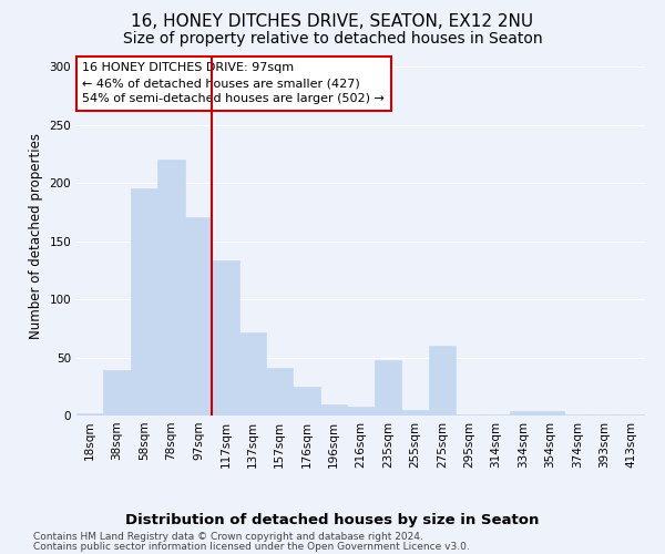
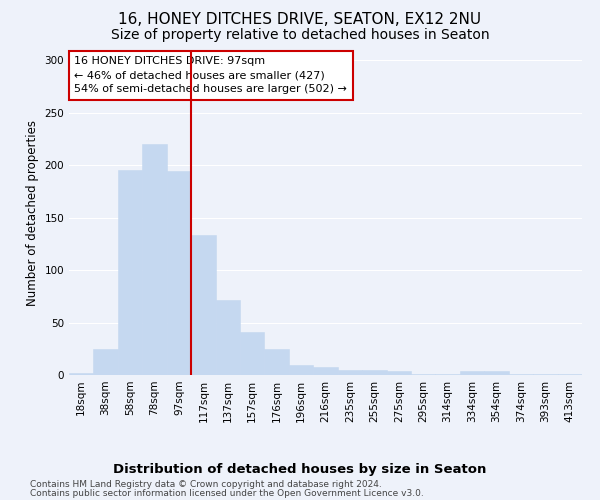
38sqm: 39 -> 25
97sqm: 171 -> 195
235sqm: 48 -> 5
275sqm: 60 -> 4
